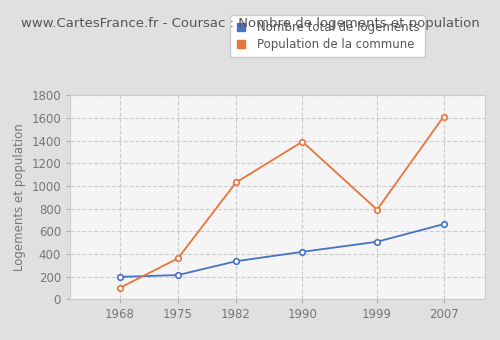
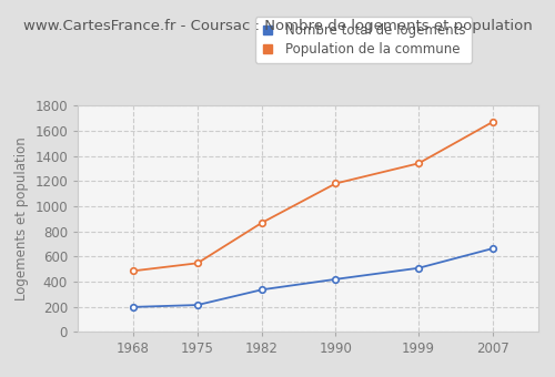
Population de la commune/1968: 100 -> 480
Population de la commune/1975: 360 -> 550
Population de la commune/1982: 1030 -> 870
Population de la commune/1990: 1390 -> 1180
Population de la commune/1999: 790 -> 1340
Population de la commune/2007: 1610 -> 1670
